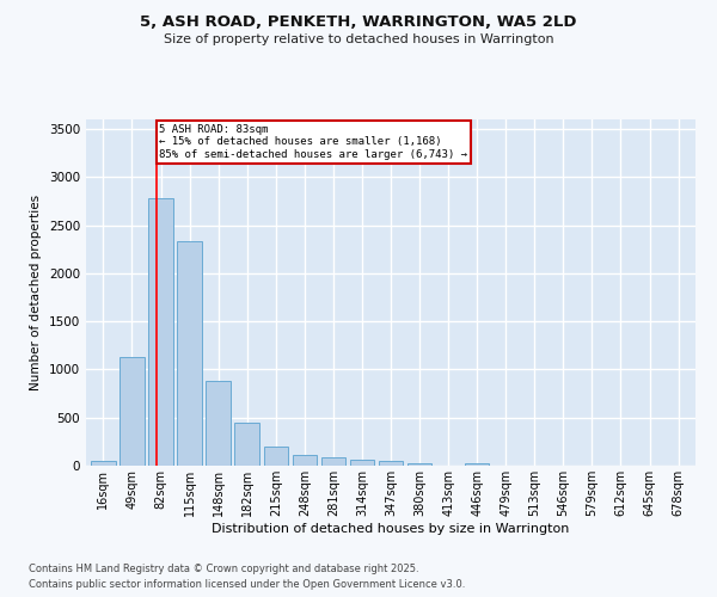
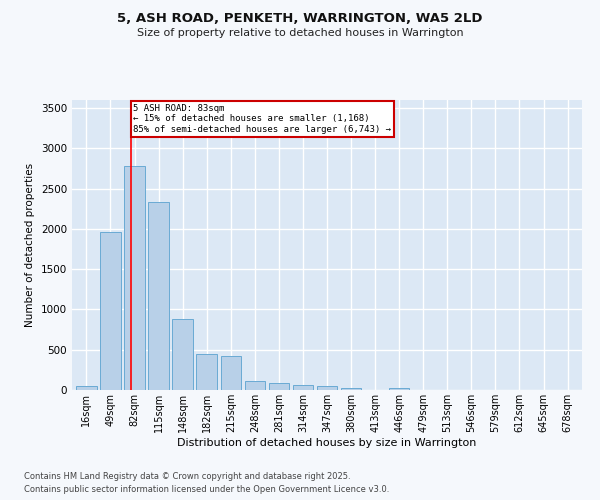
49sqm: 1130 -> 1960
215sqm: 200 -> 420
